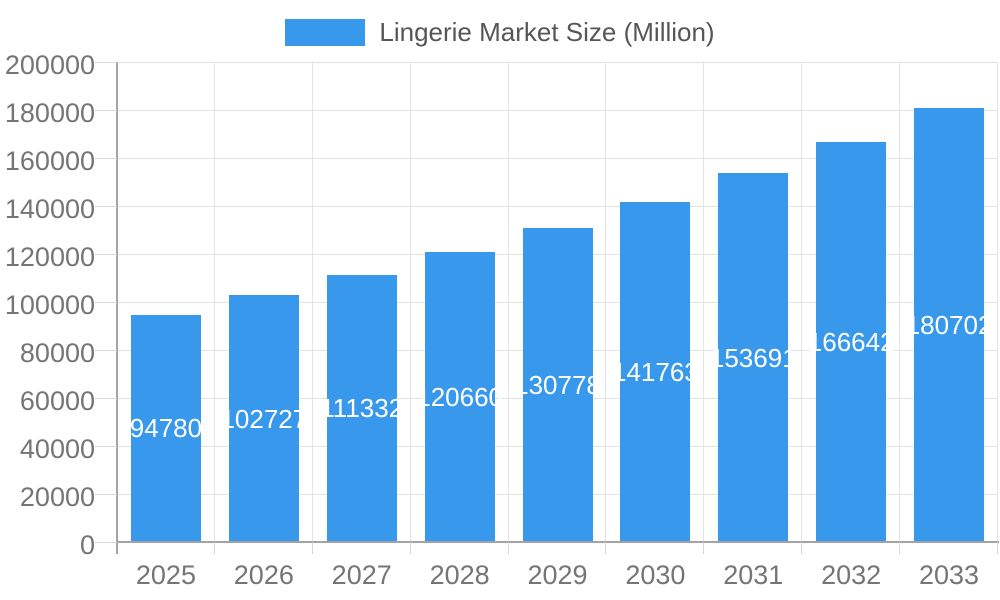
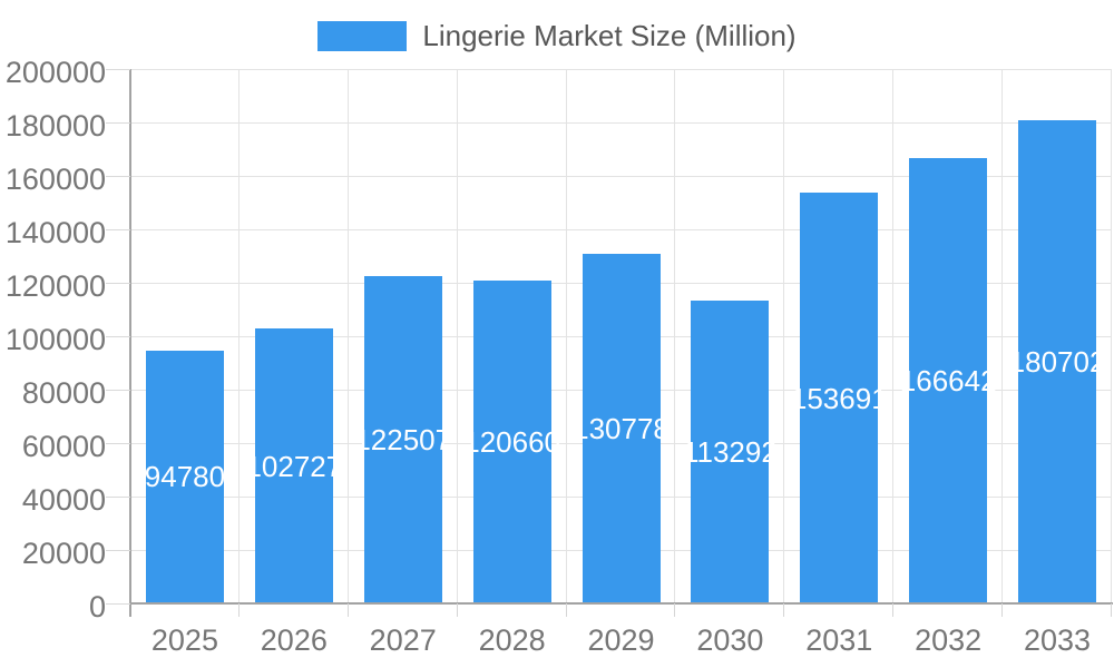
2027: 111332 -> 122507
2030: 141763 -> 113292
